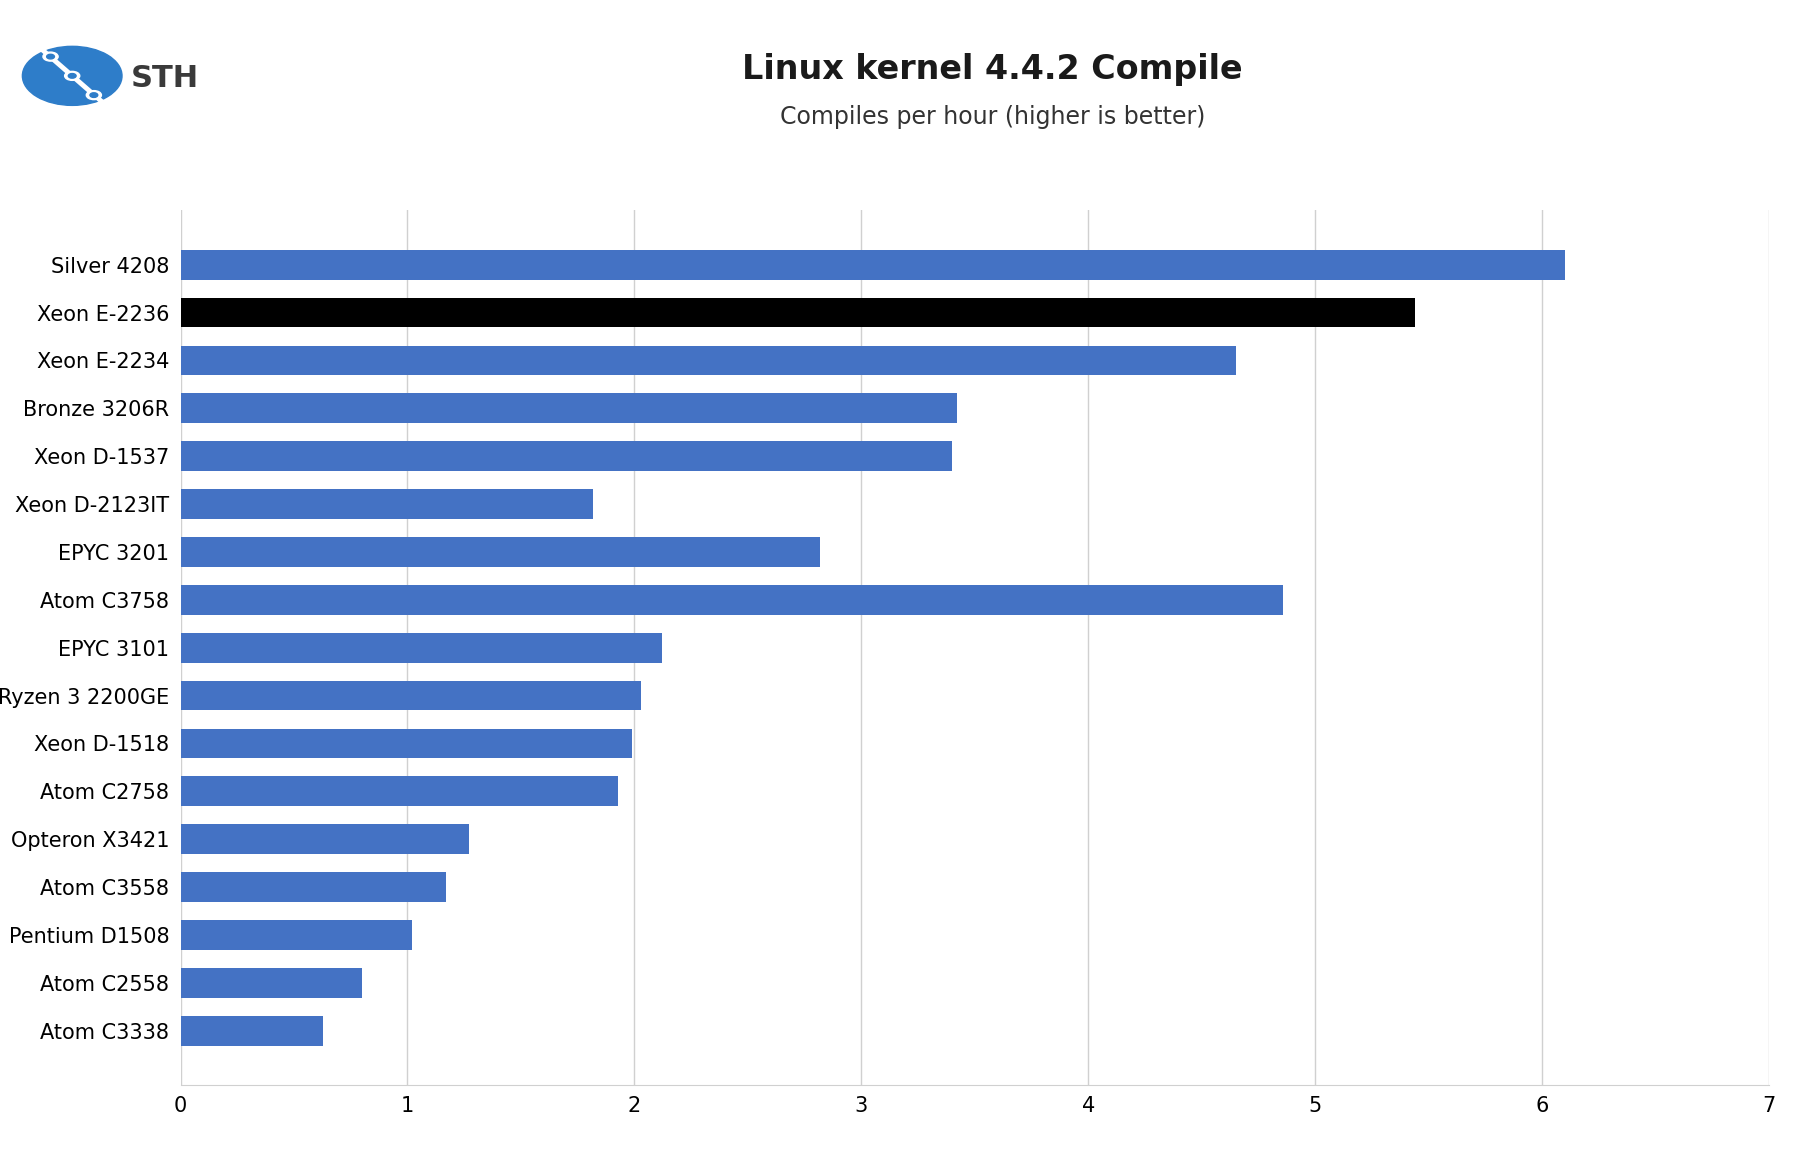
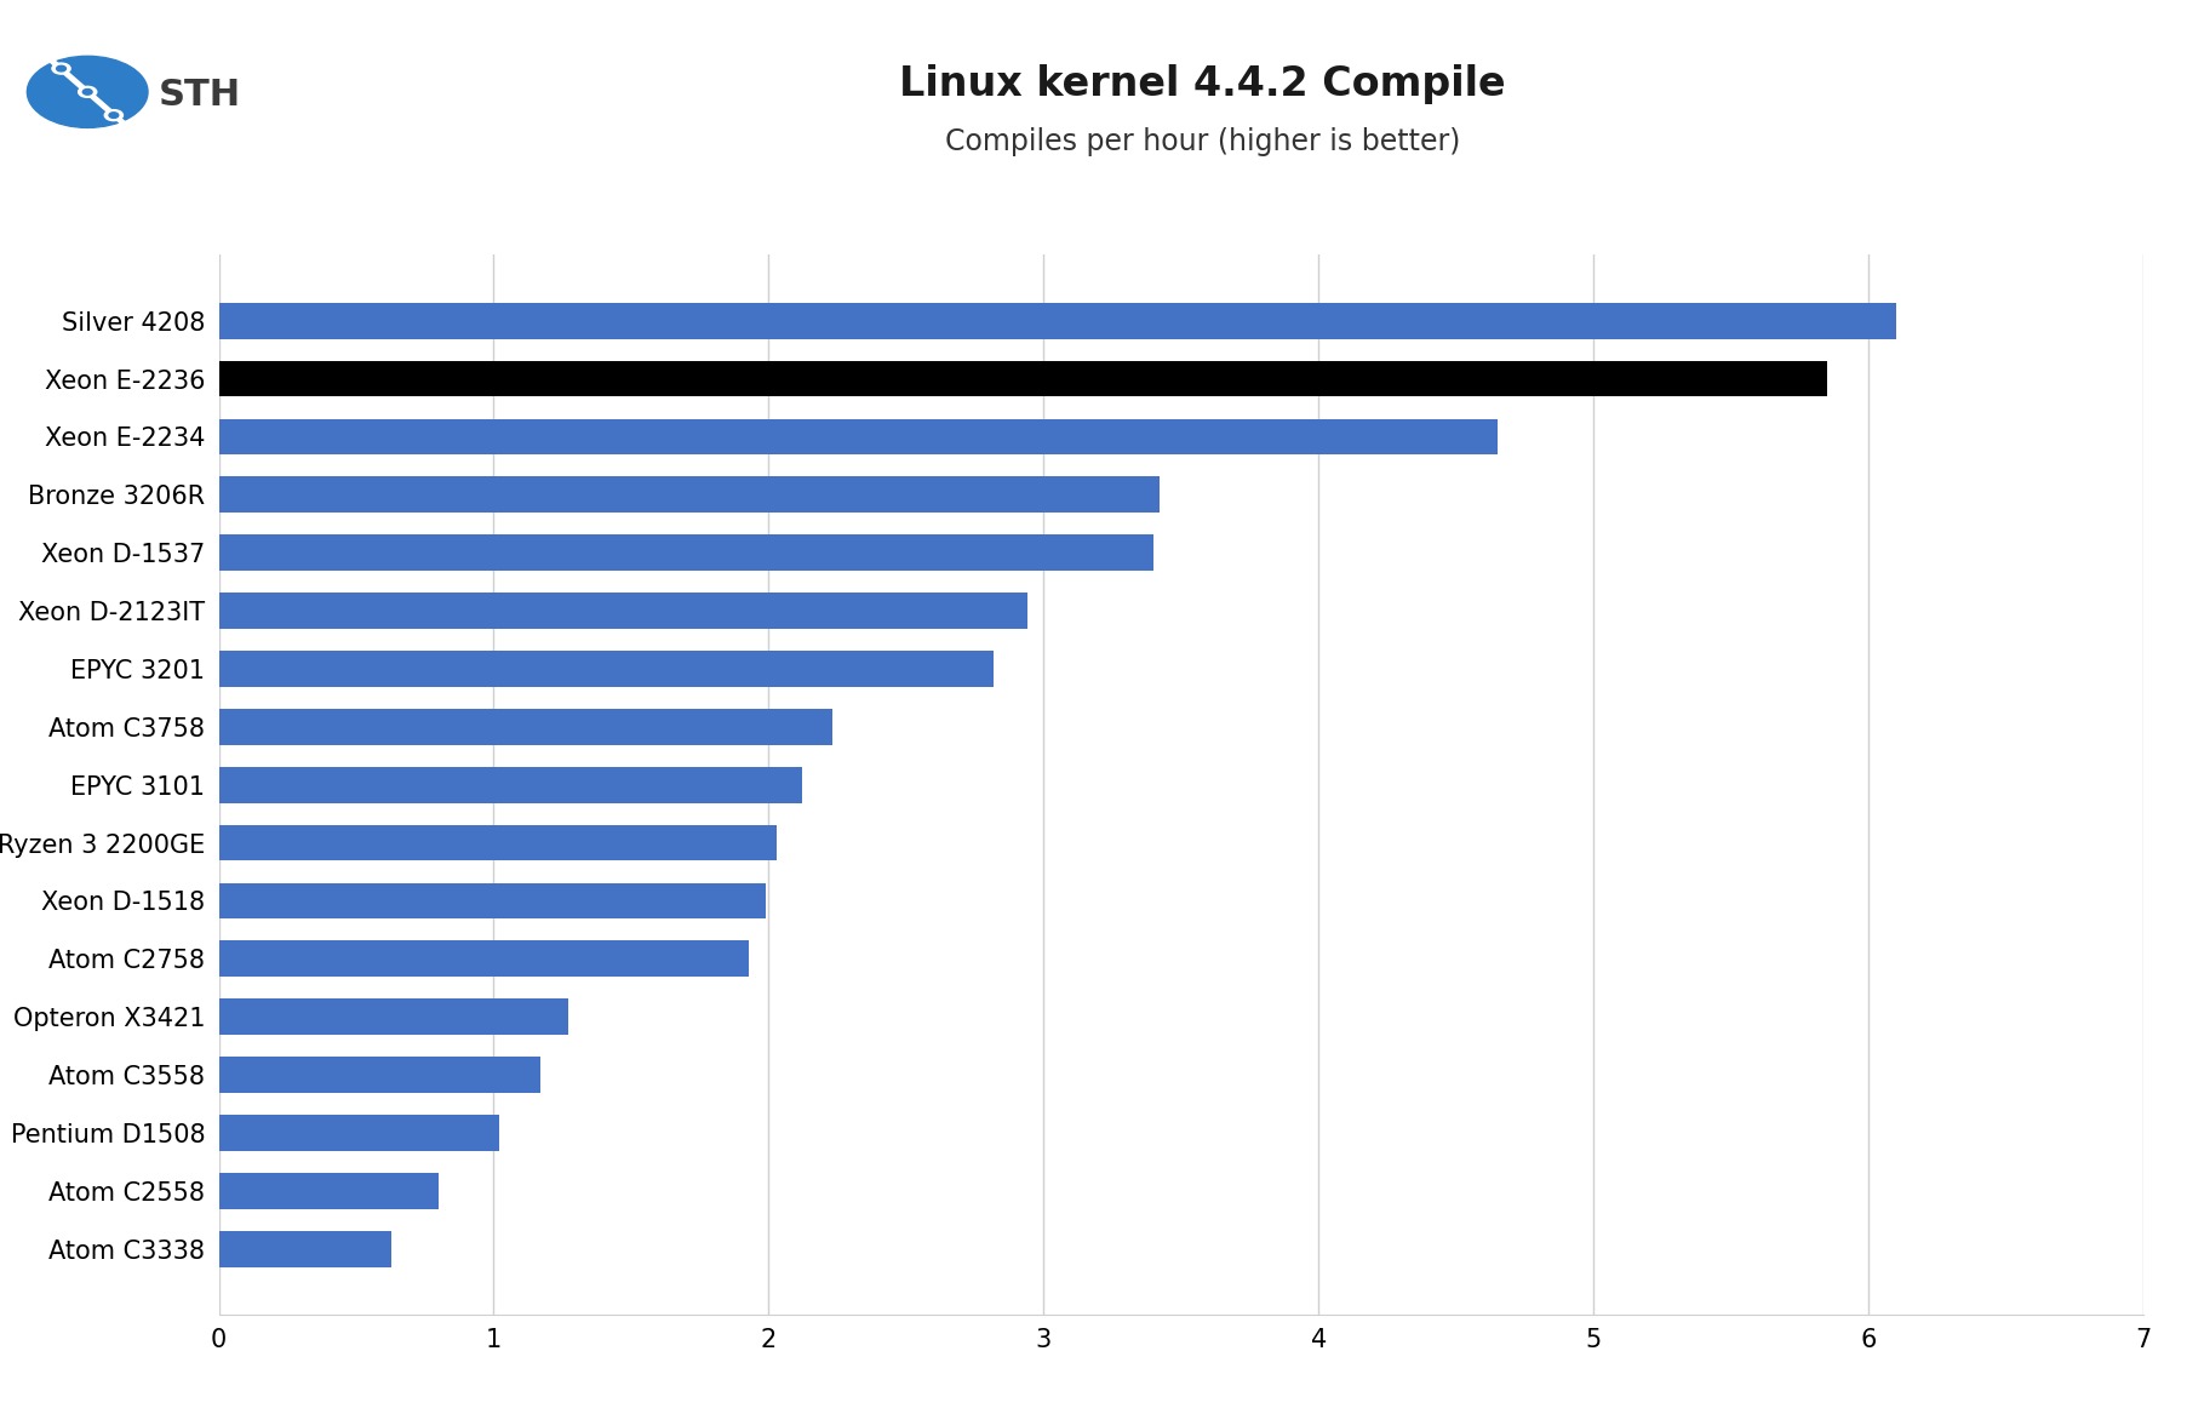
Xeon E-2236: 5.44 -> 5.85
Xeon D-2123IT: 1.82 -> 2.94
Atom C3758: 4.86 -> 2.23
